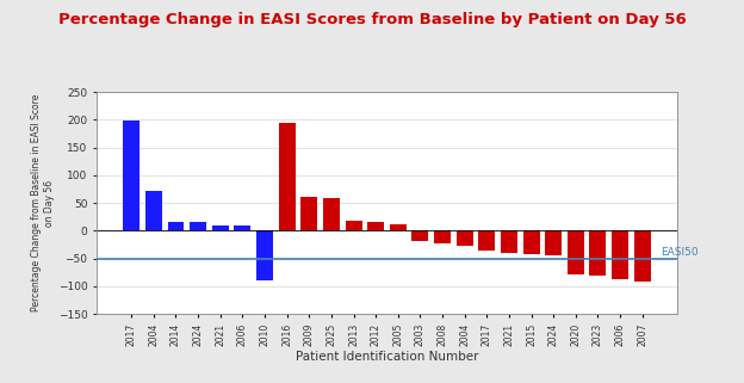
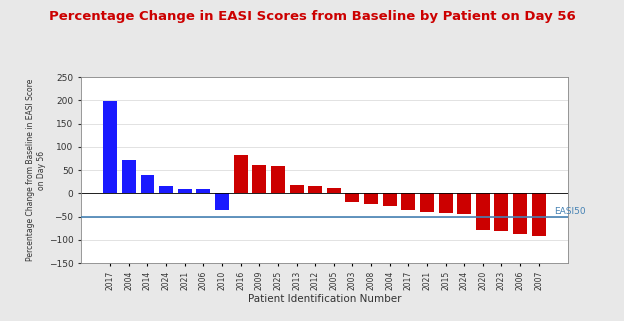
2014: 15 -> 40
2010: -90 -> -35
2016: 195 -> 83
